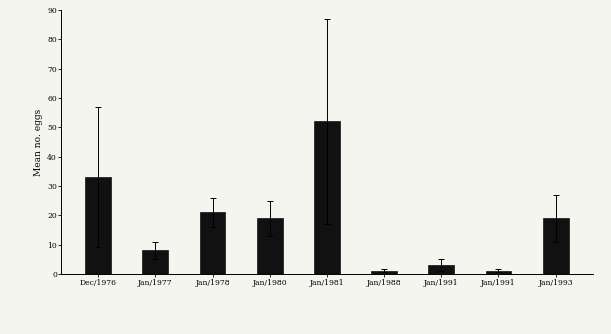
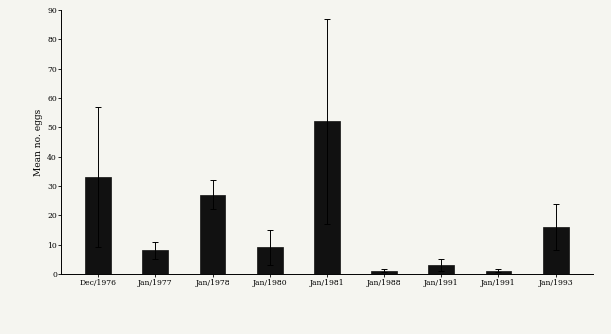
Jan/1978: 21 -> 27
Jan/1980: 19 -> 9
Jan/1993: 19 -> 16
